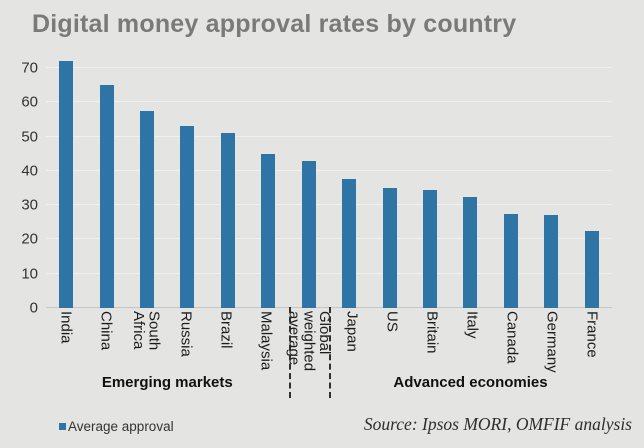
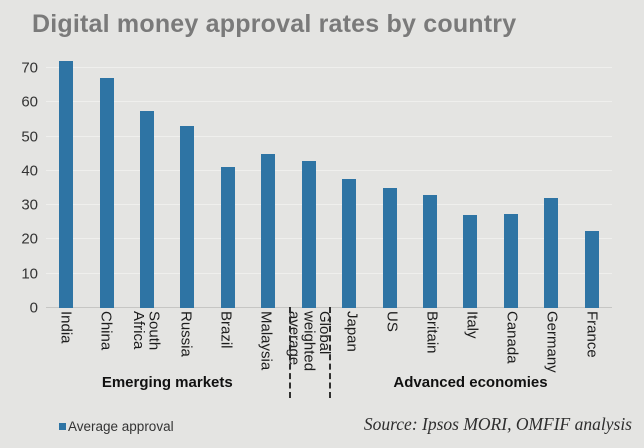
China: 65 -> 67
Brazil: 51 -> 41
Britain: 34 -> 33
Italy: 32 -> 27
Germany: 27 -> 32
